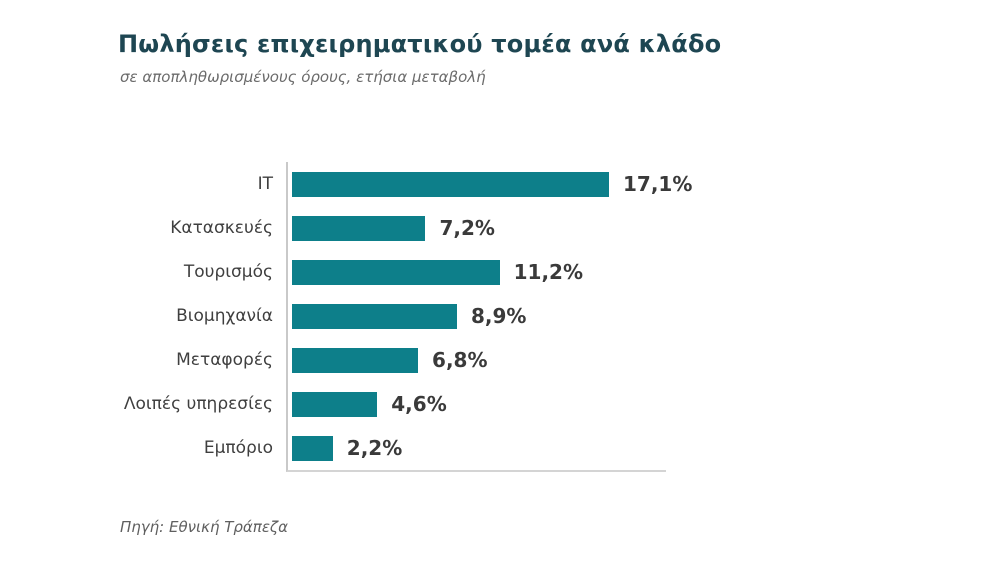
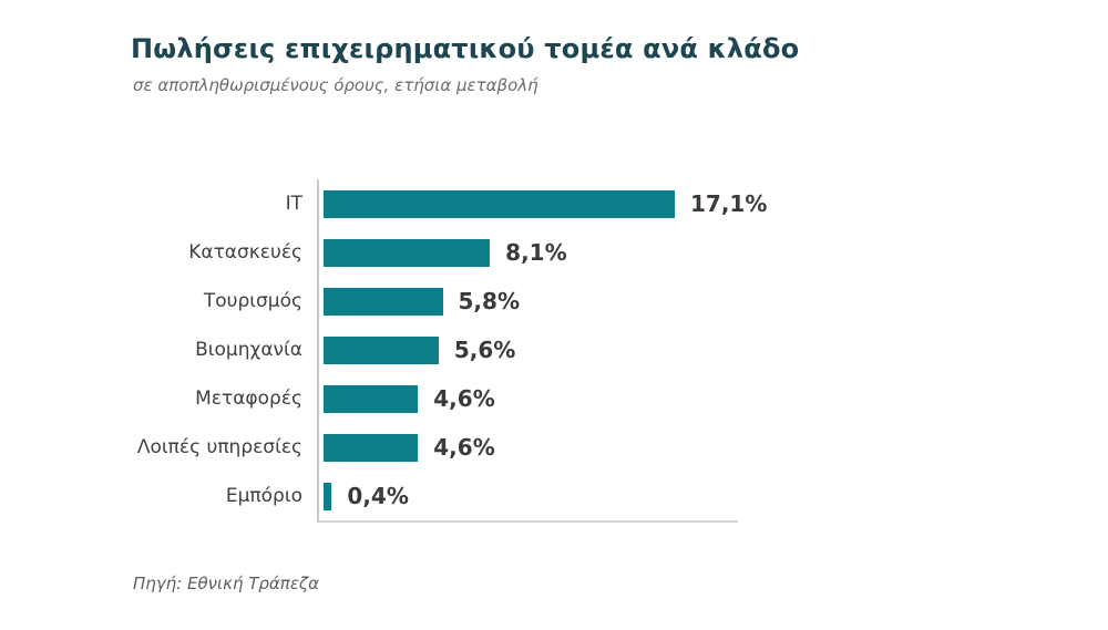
Κατασκευές: 7,2% -> 8,1%
Τουρισμός: 11,2% -> 5,8%
Βιομηχανία: 8,9% -> 5,6%
Μεταφορές: 6,8% -> 4,6%
Εμπόριο: 2,2% -> 0,4%
